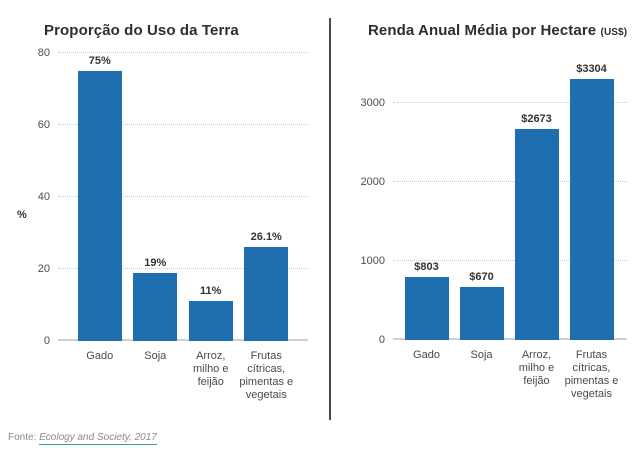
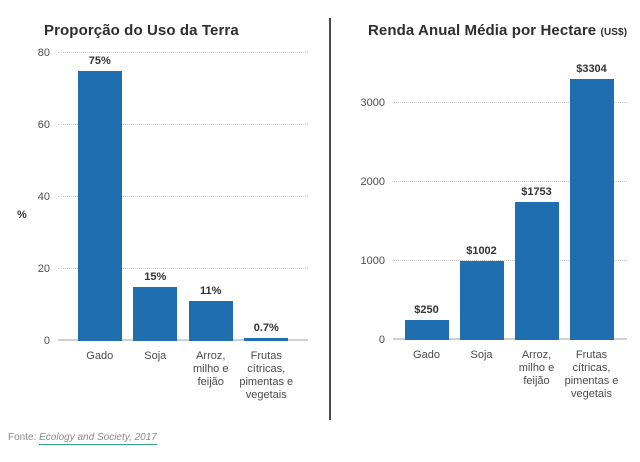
Proporção do Uso da Terra/Soja: 19% -> 15%
Proporção do Uso da Terra/Frutas cítricas, pimentas e vegetais: 26.1% -> 0.7%
Renda Anual Média por Hectare/Gado: $803 -> $250
Renda Anual Média por Hectare/Soja: $670 -> $1002
Renda Anual Média por Hectare/Arroz, milho e feijão: $2673 -> $1753
